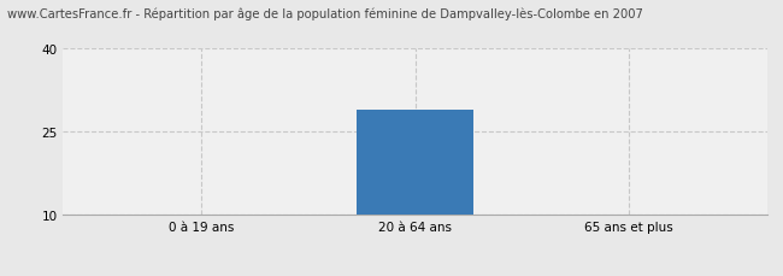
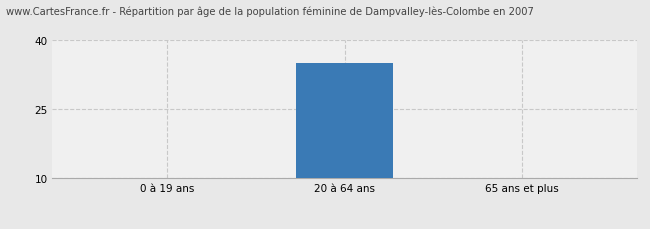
20 à 64 ans: 29 -> 35
